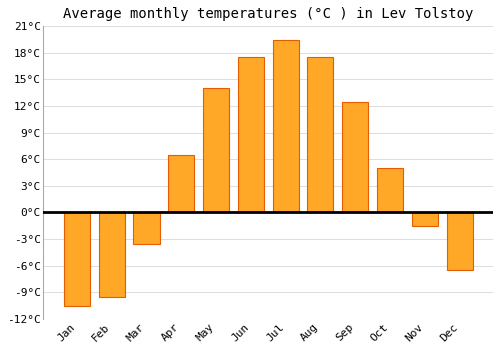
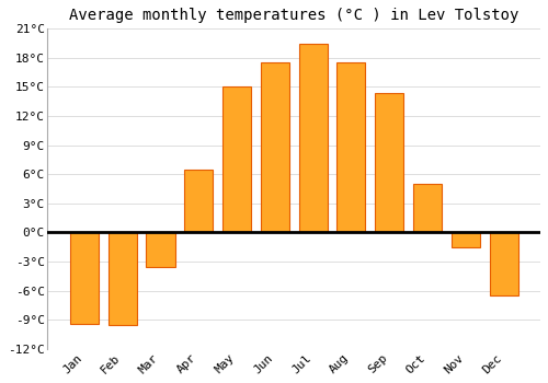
Jan: -10.5°C -> -9.4°C
May: 14.0°C -> 15.0°C
Sep: 12.5°C -> 14.4°C
